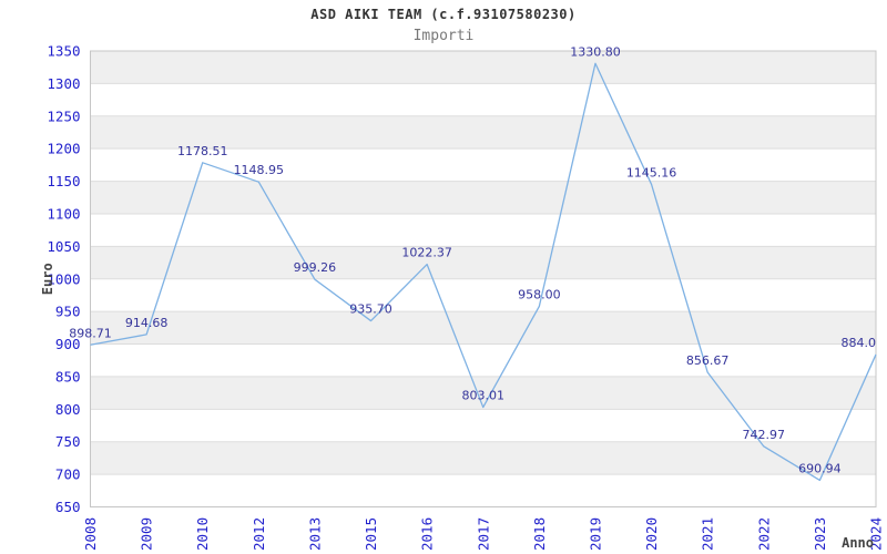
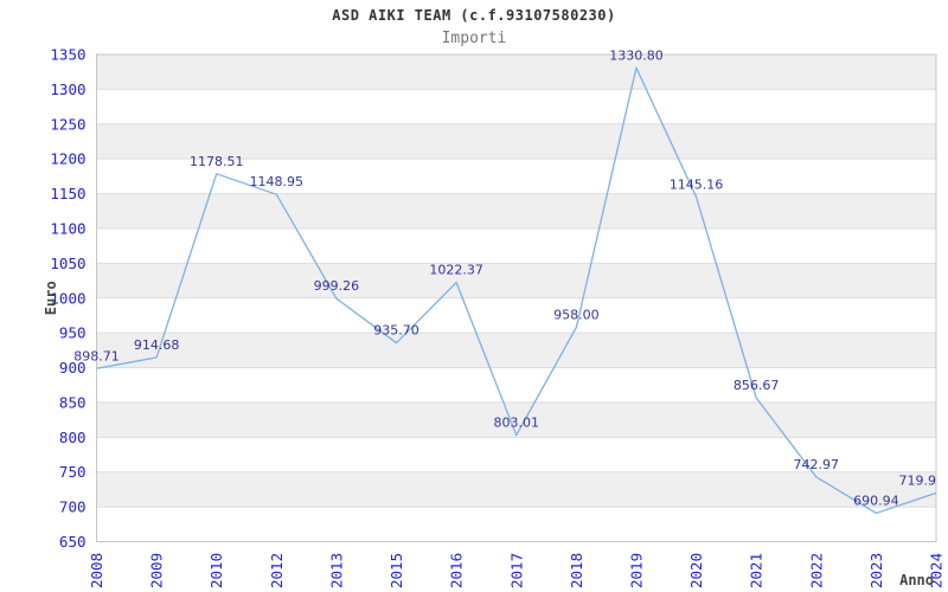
2024: 884.0 -> 719.9
